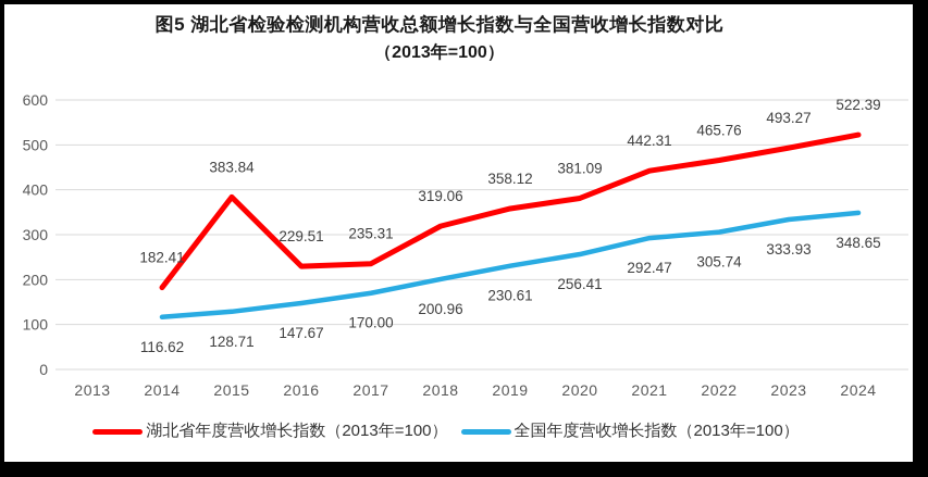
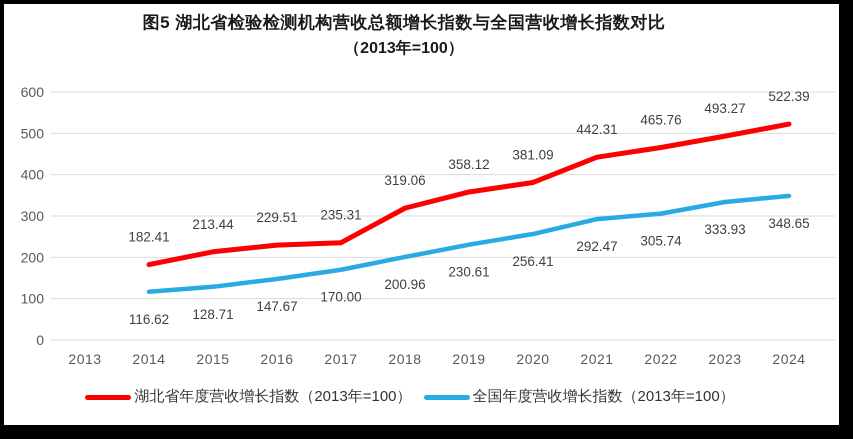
湖北省年度营收增长指数（2013年=100）/2015: 383.84 -> 213.44
